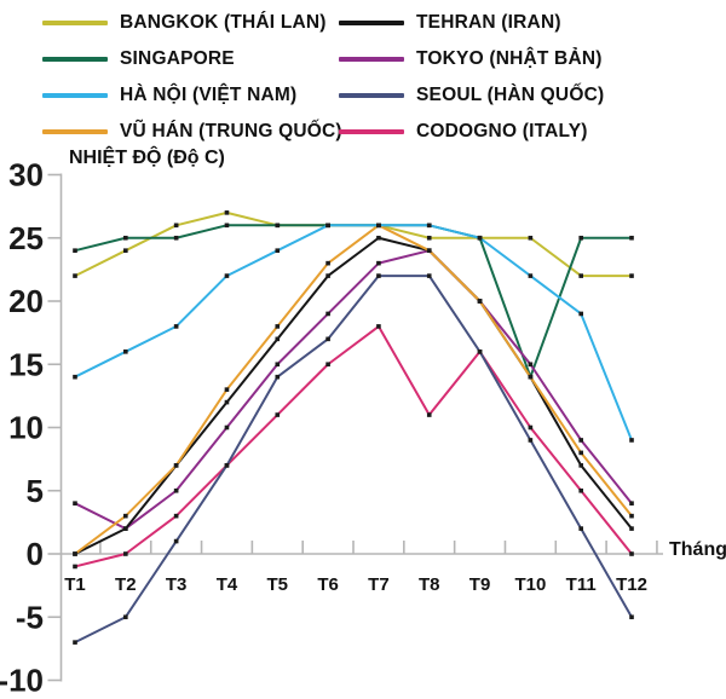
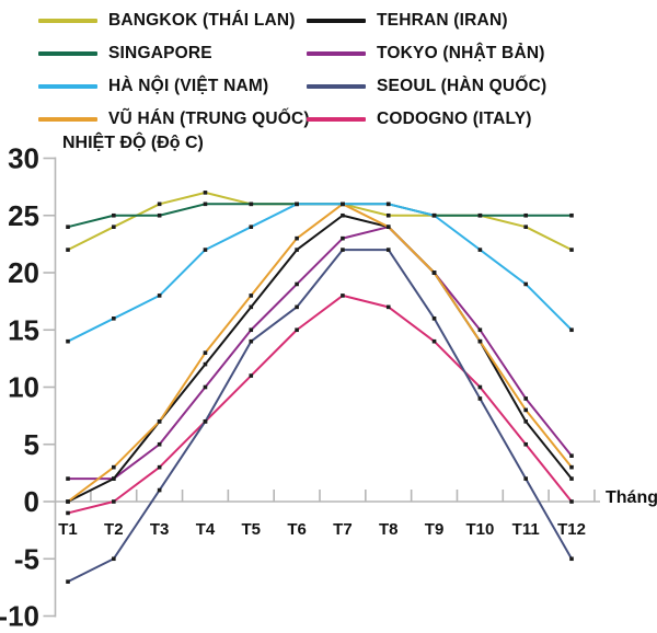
TOKYO (NHẬT BẢN)/T1: 4 -> 2
CODOGNO (ITALY)/T8: 11 -> 17
CODOGNO (ITALY)/T9: 16 -> 14
SINGAPORE/T10: 14 -> 25
BANGKOK (THÁI LAN)/T11: 22 -> 24
HÀ NỘI (VIỆT NAM)/T12: 9 -> 15
